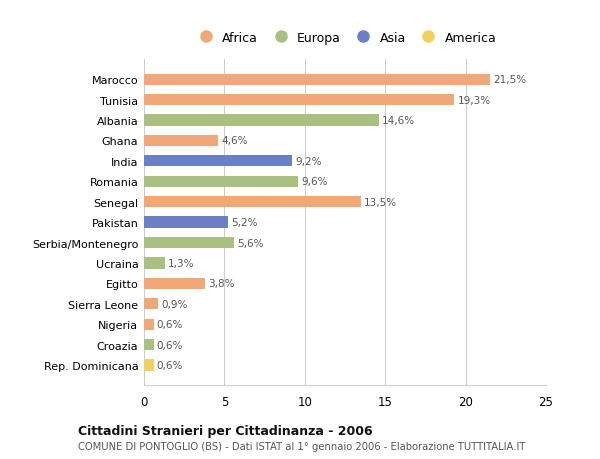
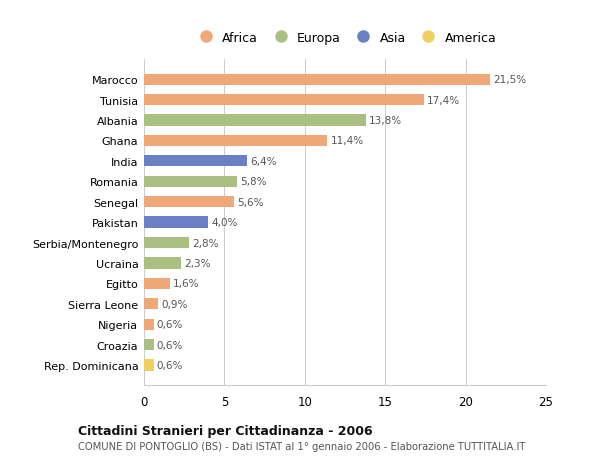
Tunisia: 19,3% -> 17,4%
Albania: 14,6% -> 13,8%
Ghana: 4,6% -> 11,4%
India: 9,2% -> 6,4%
Romania: 9,6% -> 5,8%
Senegal: 13,5% -> 5,6%
Pakistan: 5,2% -> 4,0%
Serbia/Montenegro: 5,6% -> 2,8%
Ucraina: 1,3% -> 2,3%
Egitto: 3,8% -> 1,6%
